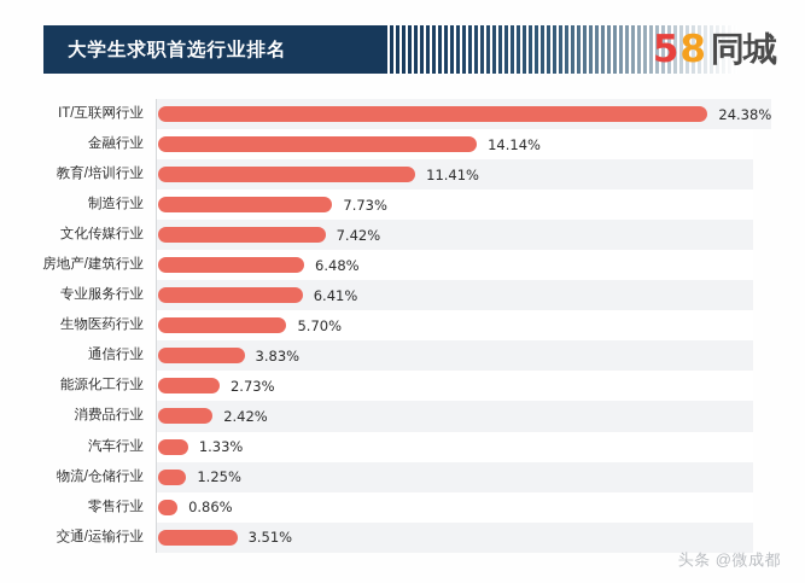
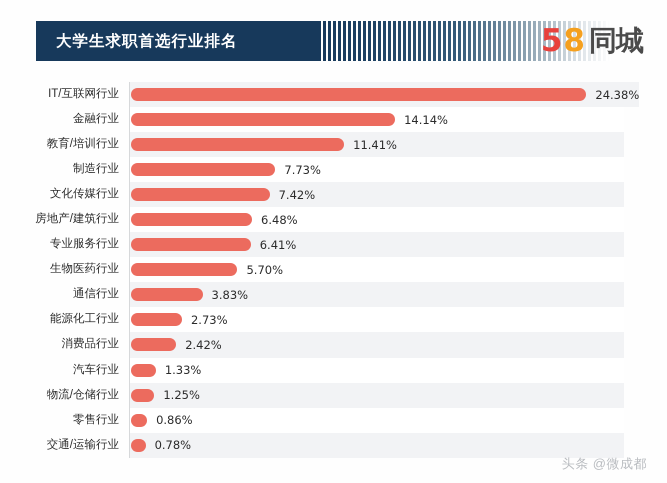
交通/运输行业: 3.51% -> 0.78%
